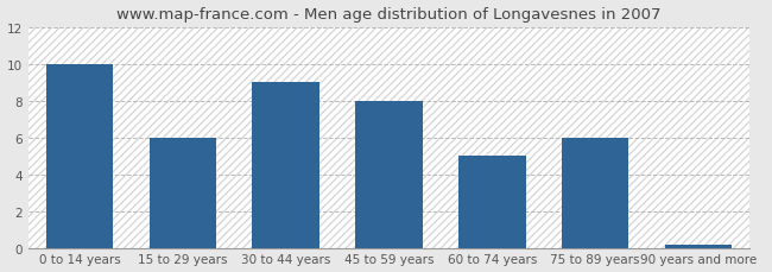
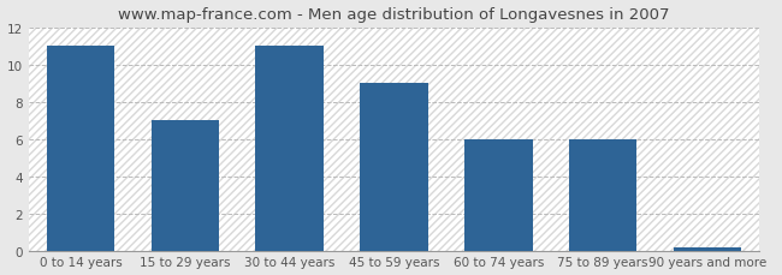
0 to 14 years: 10.0 -> 11.0
15 to 29 years: 6.0 -> 7.0
30 to 44 years: 9.0 -> 11.0
45 to 59 years: 8.0 -> 9.0
60 to 74 years: 5.0 -> 6.0
